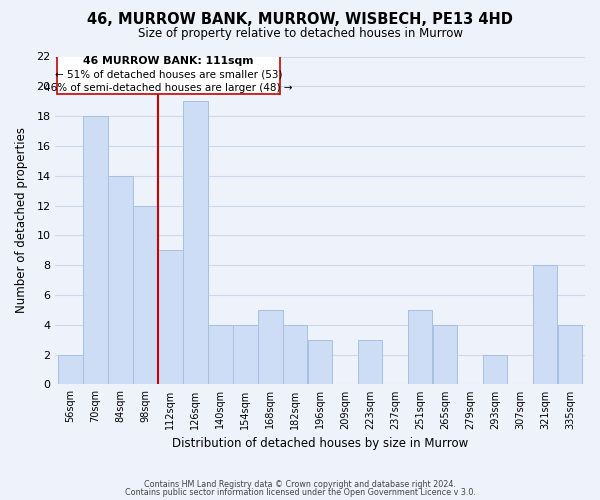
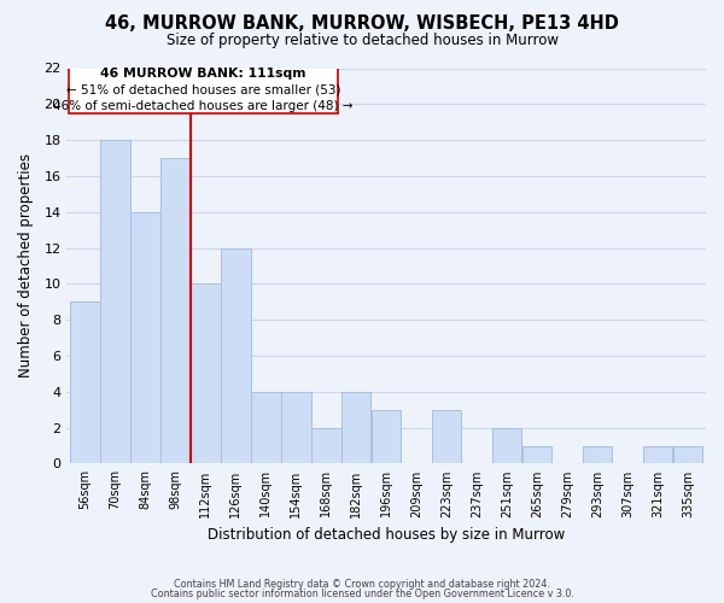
56sqm: 2 -> 9
98sqm: 12 -> 17
112sqm: 9 -> 10
126sqm: 19 -> 12
168sqm: 5 -> 2
251sqm: 5 -> 2
265sqm: 4 -> 1
293sqm: 2 -> 1
321sqm: 8 -> 1
335sqm: 4 -> 1
